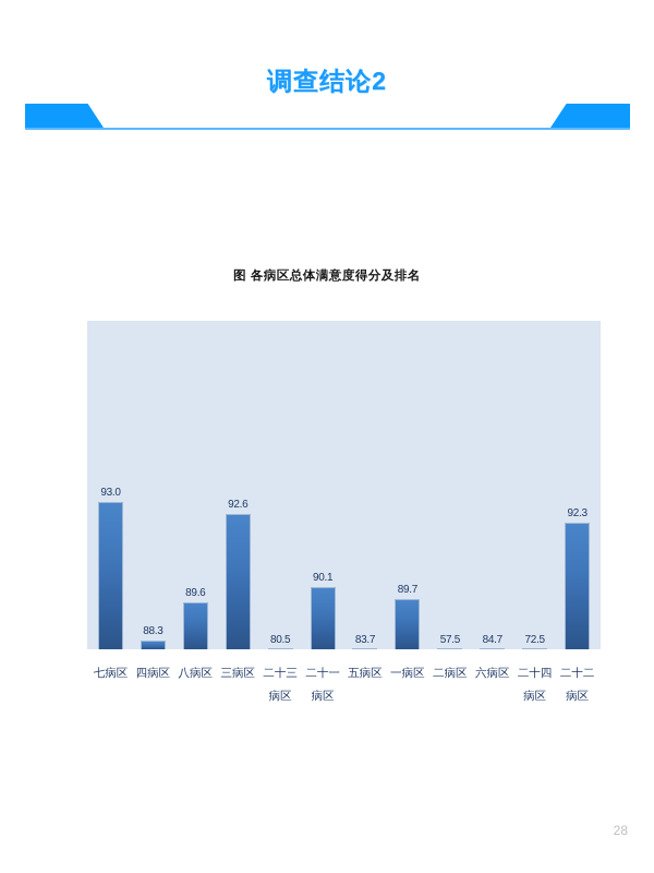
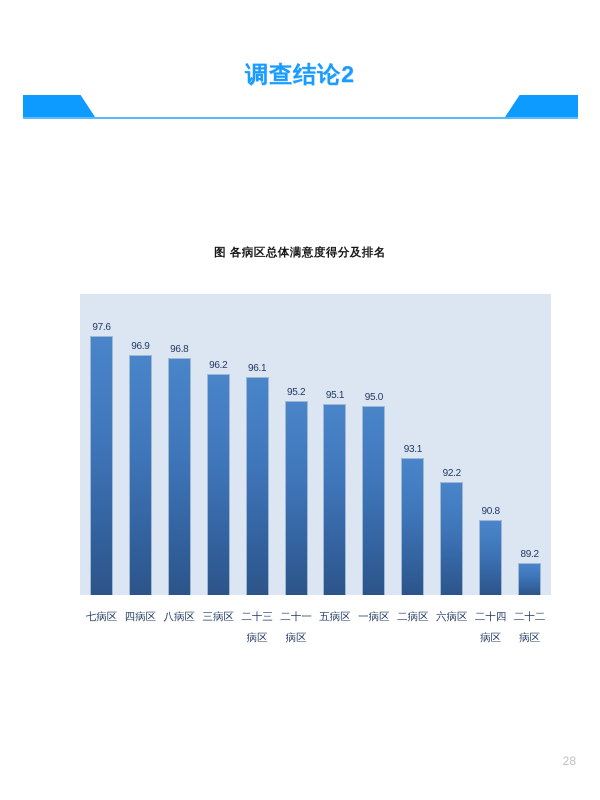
七病区: 93.0 -> 97.6
四病区: 88.3 -> 96.9
八病区: 89.6 -> 96.8
三病区: 92.6 -> 96.2
二十三病区: 80.5 -> 96.1
二十一病区: 90.1 -> 95.2
五病区: 83.7 -> 95.1
一病区: 89.7 -> 95.0
二病区: 57.5 -> 93.1
六病区: 84.7 -> 92.2
二十四病区: 72.5 -> 90.8
二十二病区: 92.3 -> 89.2
